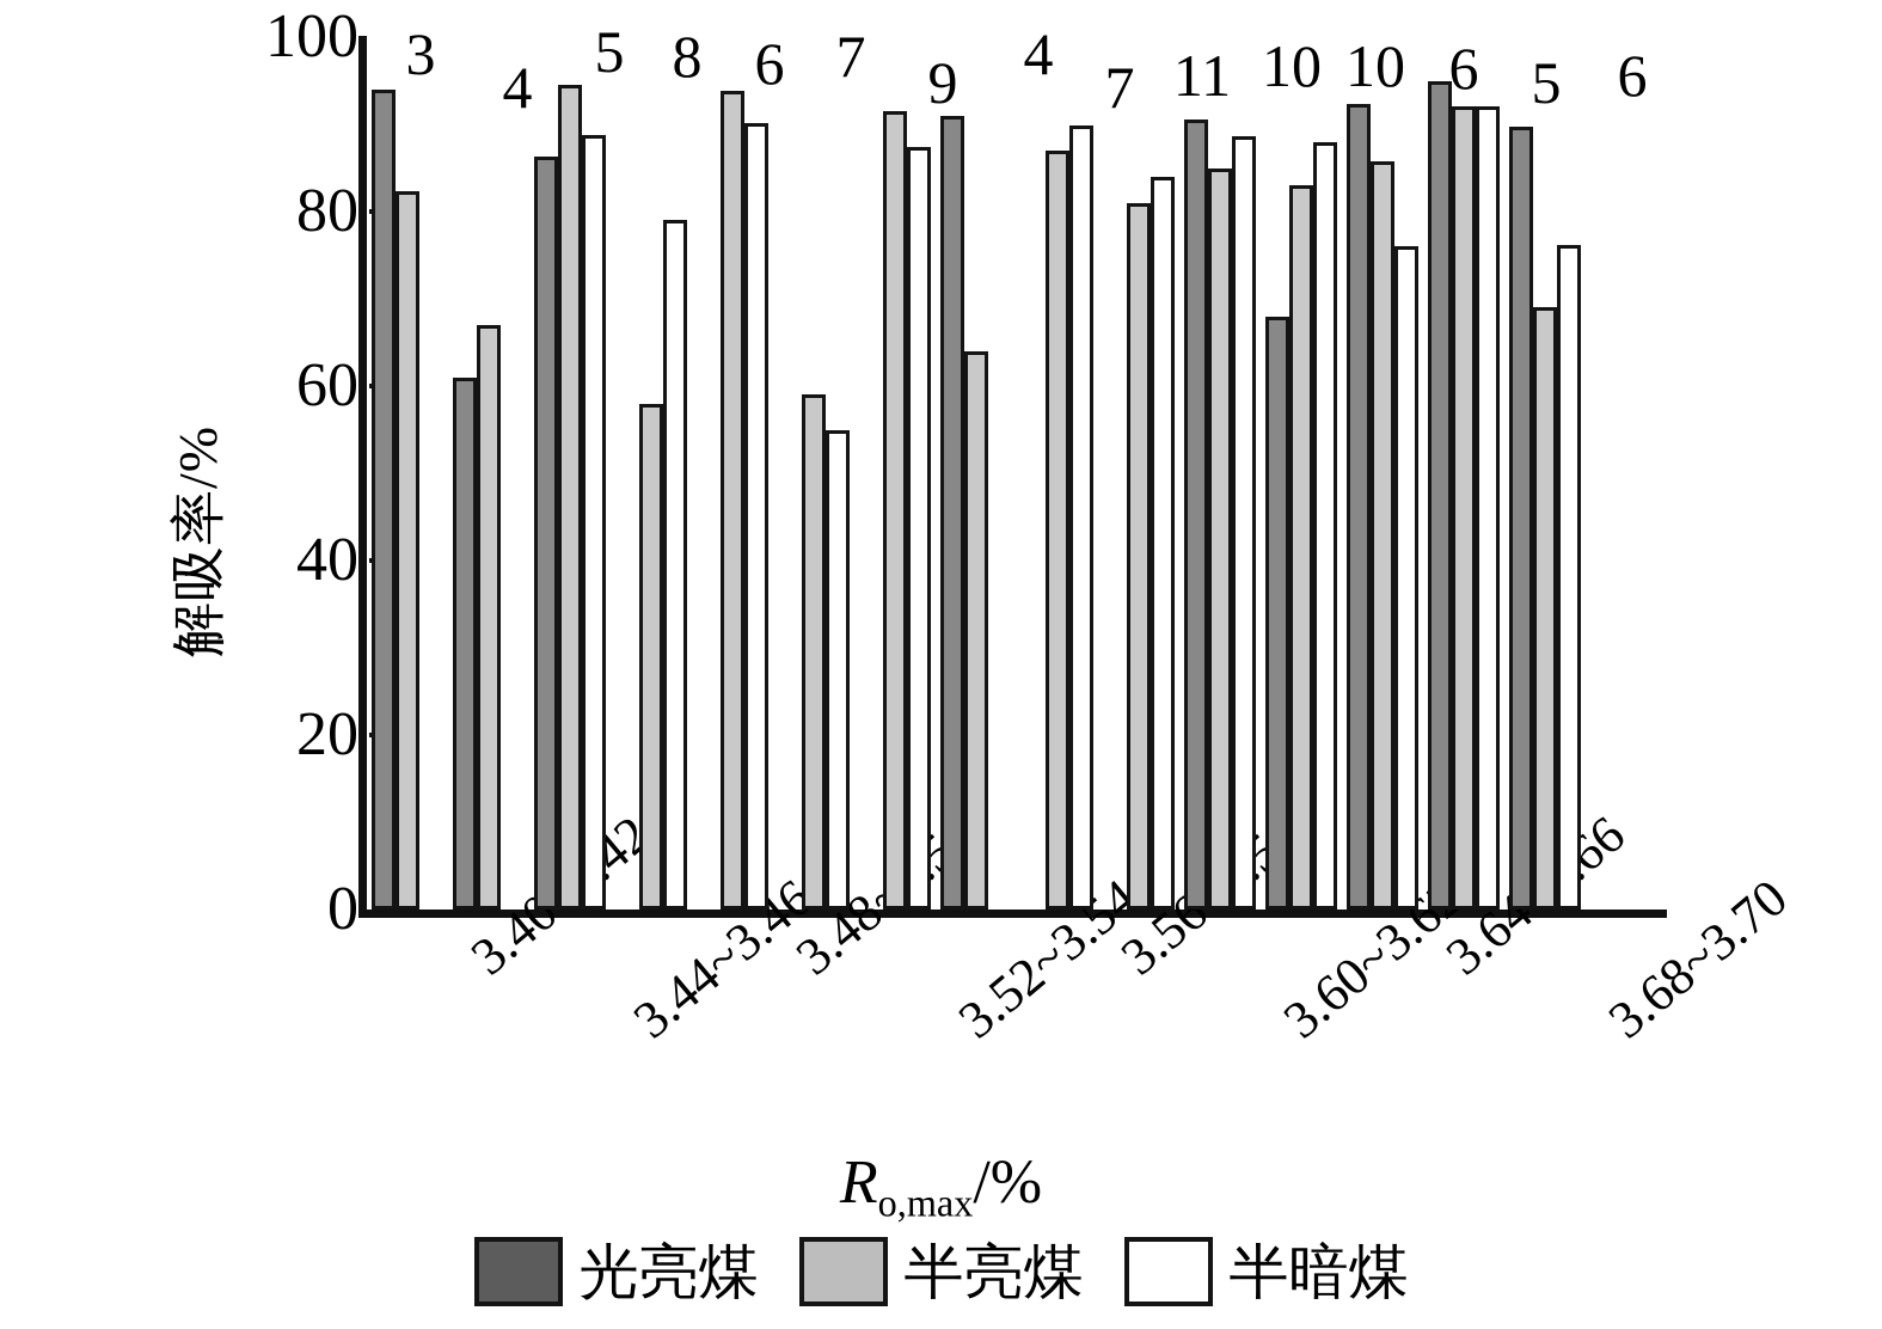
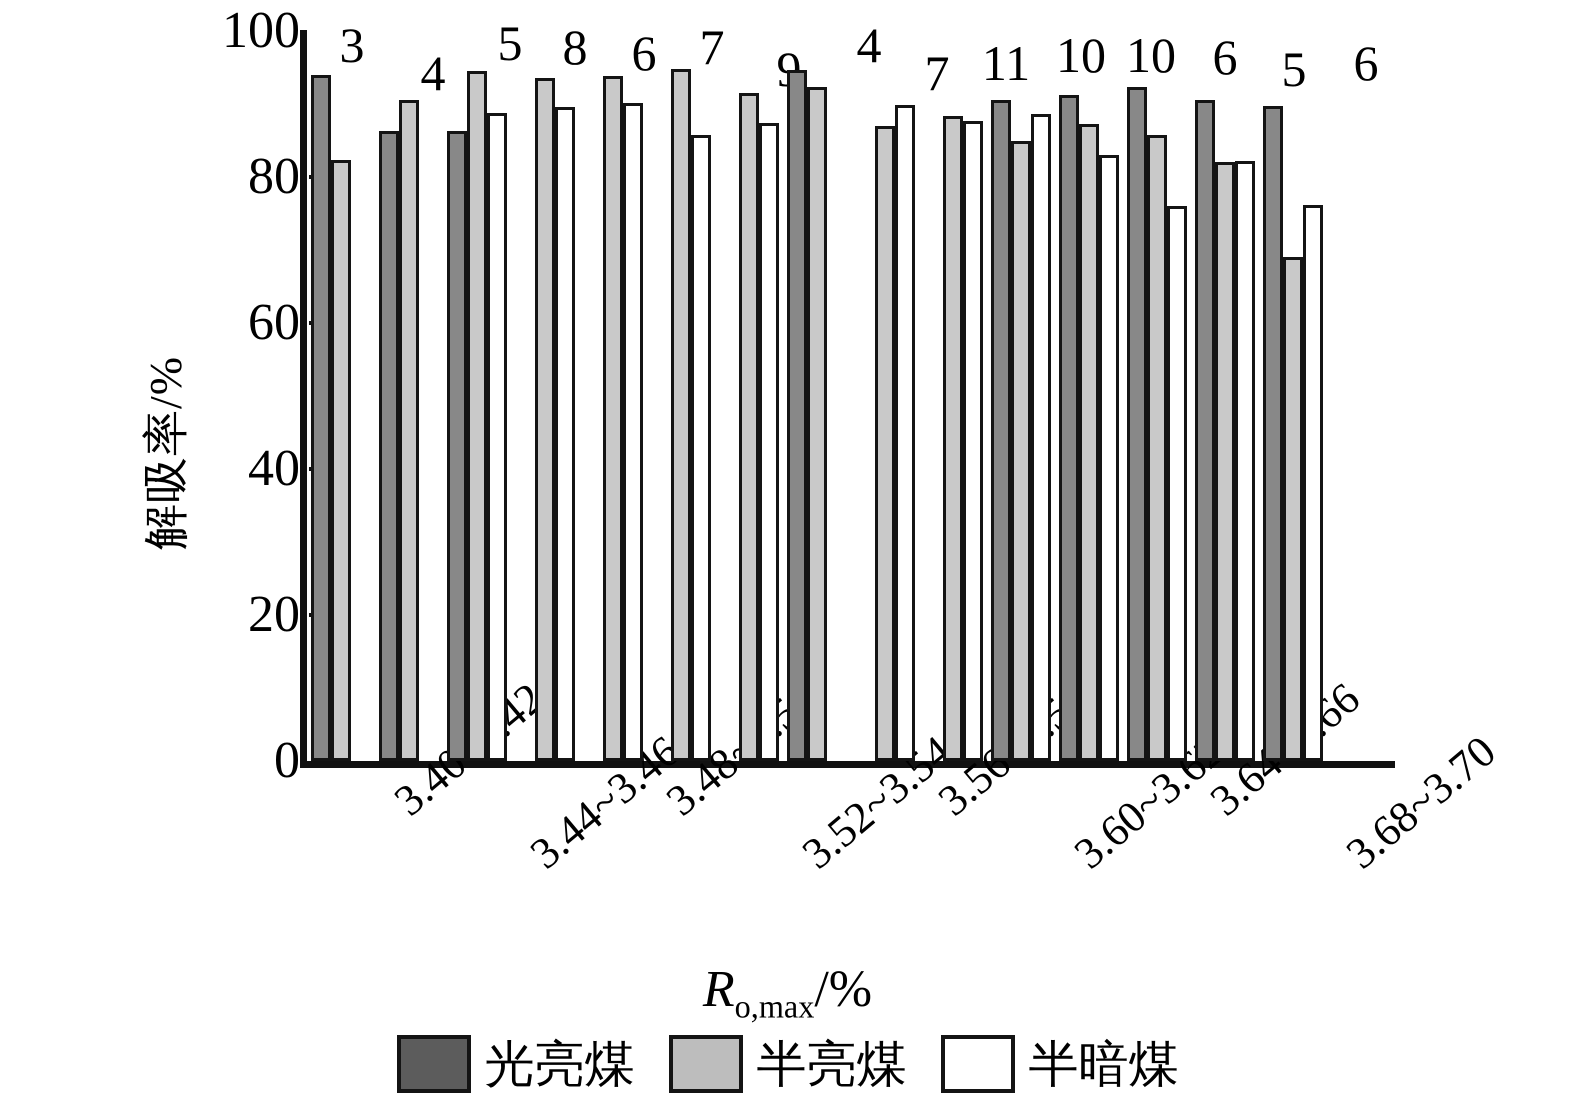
光亮煤/3.40~3.42: 61 -> 86
半亮煤/3.40~3.42: 67 -> 90
半亮煤/3.44~3.46: 58 -> 94
半暗煤/3.44~3.46: 79 -> 90
半亮煤/3.48~3.50: 59 -> 95
半暗煤/3.48~3.50: 55 -> 86
光亮煤/3.52~3.54: 91 -> 95
半亮煤/3.52~3.54: 64 -> 92
半亮煤/3.56~3.58: 81 -> 88
半暗煤/3.56~3.58: 84 -> 88
光亮煤/3.60~3.62: 68 -> 91
半亮煤/3.60~3.62: 83 -> 87
半暗煤/3.60~3.62: 88 -> 83
光亮煤/3.64~3.66: 95 -> 90
半亮煤/3.64~3.66: 92 -> 82
半暗煤/3.64~3.66: 92 -> 82
